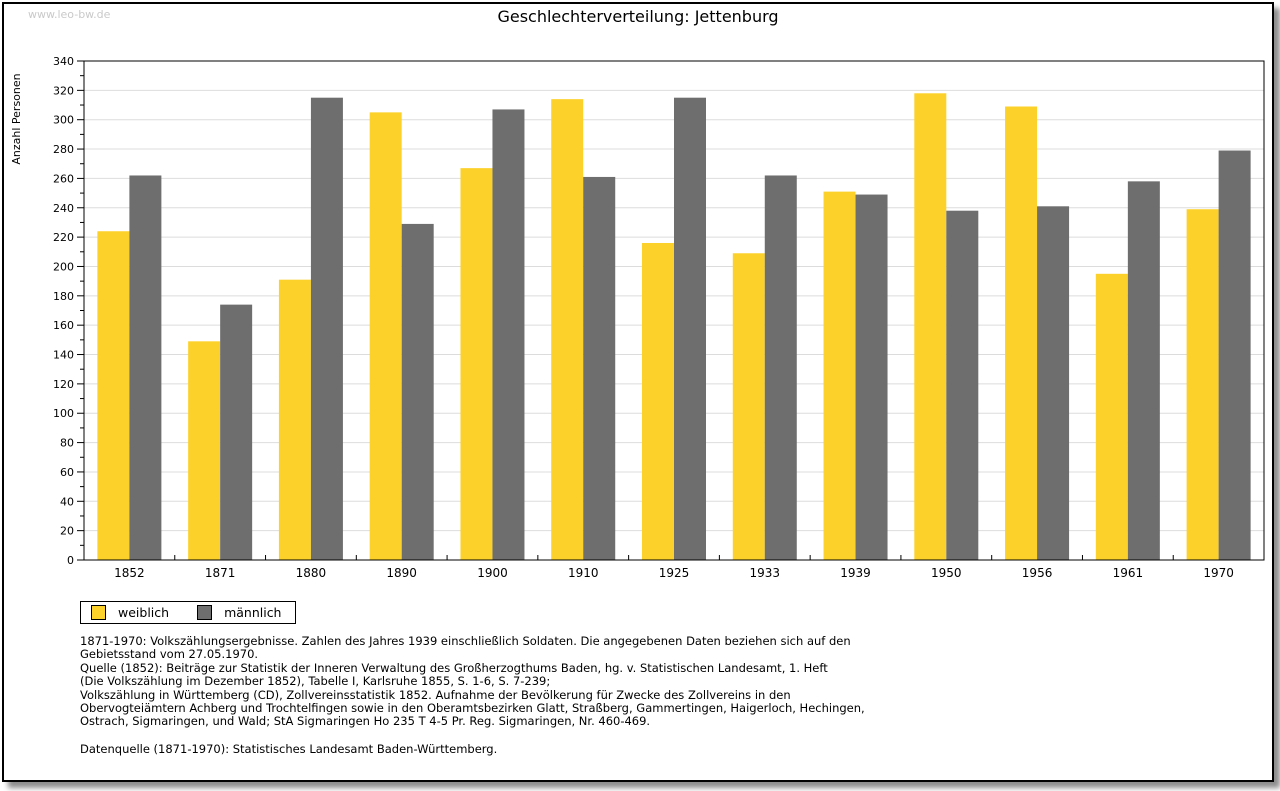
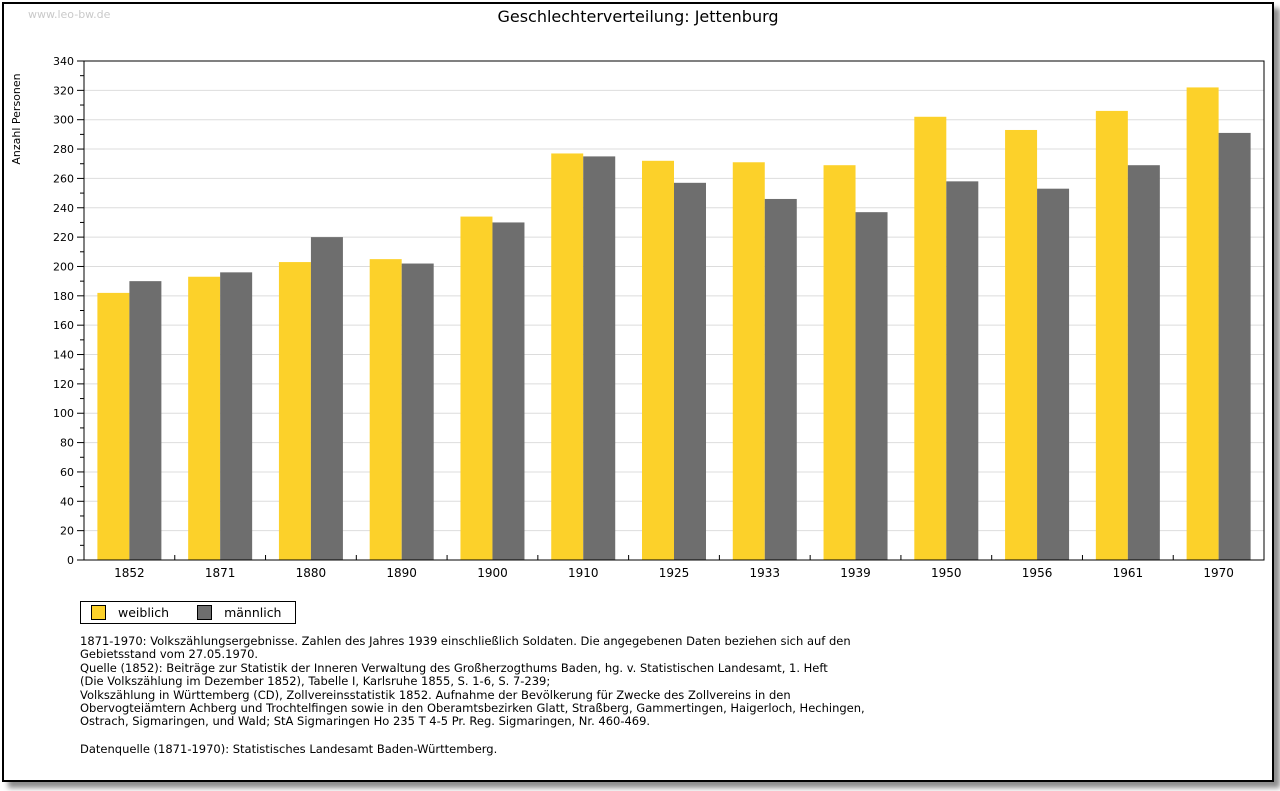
weiblich/1852: 224 -> 182
männlich/1852: 262 -> 190
weiblich/1871: 149 -> 193
männlich/1871: 174 -> 196
weiblich/1880: 191 -> 203
männlich/1880: 315 -> 220
weiblich/1890: 305 -> 205
männlich/1890: 229 -> 202
weiblich/1900: 267 -> 234
männlich/1900: 307 -> 230
weiblich/1910: 314 -> 277
männlich/1910: 261 -> 275
weiblich/1925: 216 -> 272
männlich/1925: 315 -> 257
weiblich/1933: 209 -> 271
männlich/1933: 262 -> 246
weiblich/1939: 251 -> 269
männlich/1939: 249 -> 237
weiblich/1950: 318 -> 302
männlich/1950: 238 -> 258
weiblich/1956: 309 -> 293
männlich/1956: 241 -> 253
weiblich/1961: 195 -> 306
männlich/1961: 258 -> 269
weiblich/1970: 239 -> 322
männlich/1970: 279 -> 291
